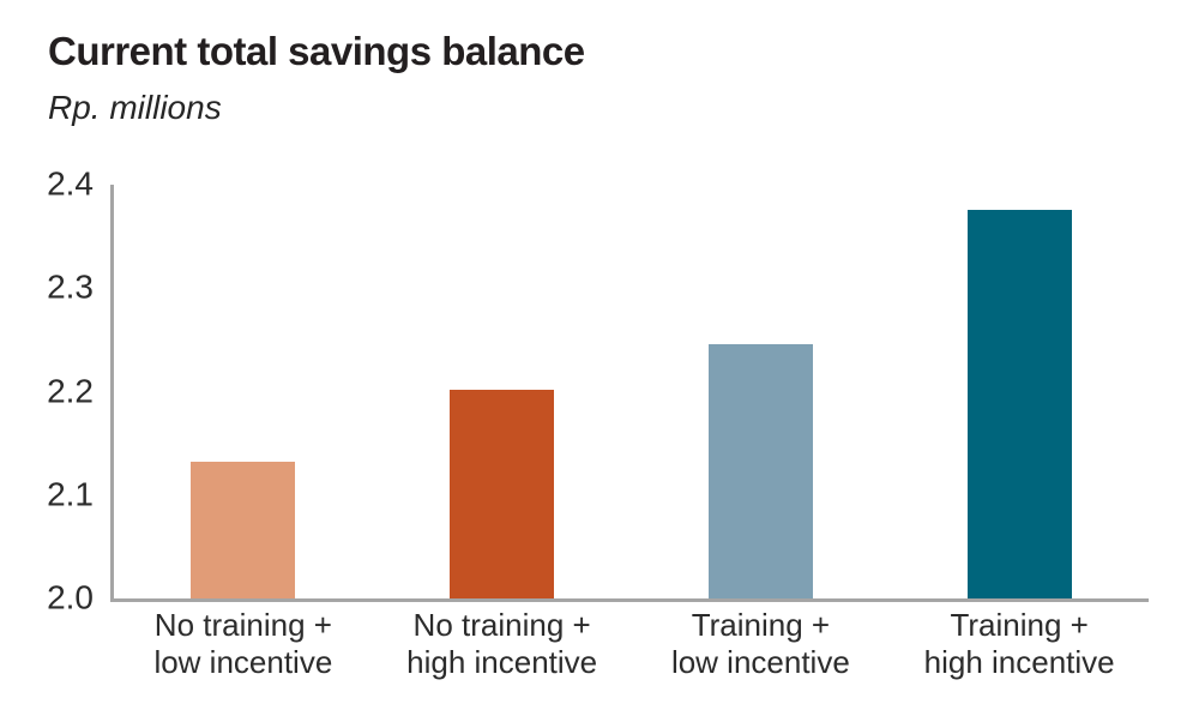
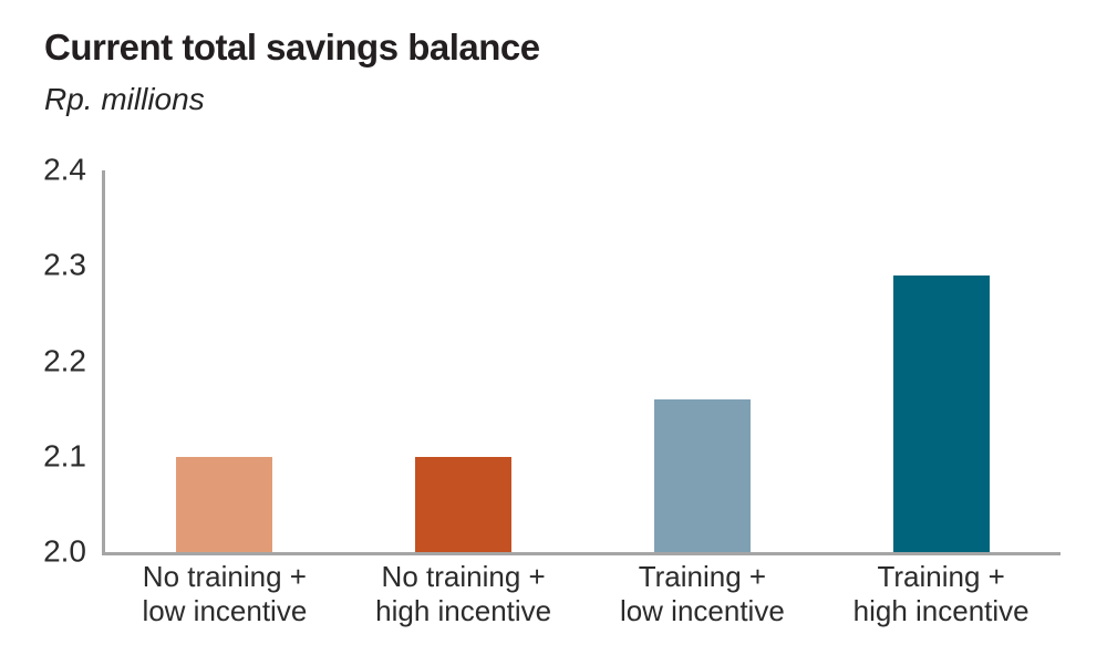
No training + low incentive: 2.13 -> 2.10
No training + high incentive: 2.20 -> 2.10
Training + low incentive: 2.25 -> 2.16
Training + high incentive: 2.38 -> 2.29
